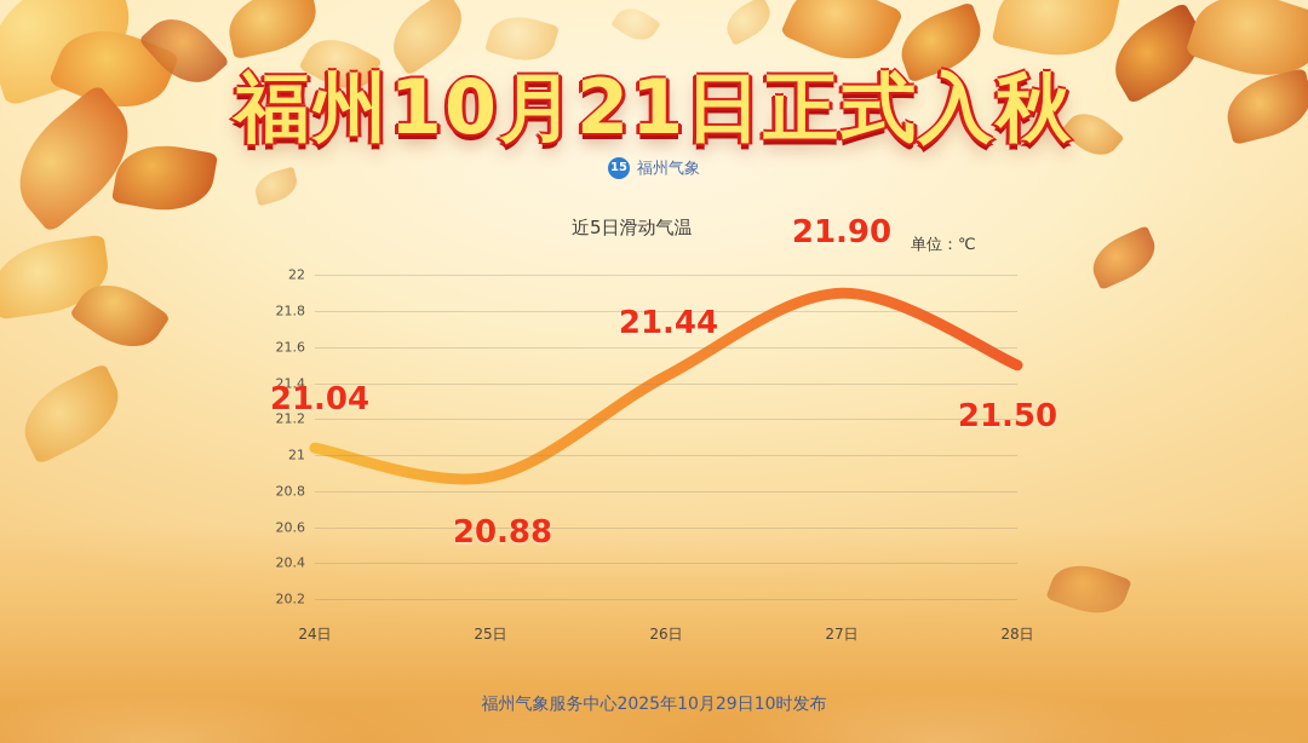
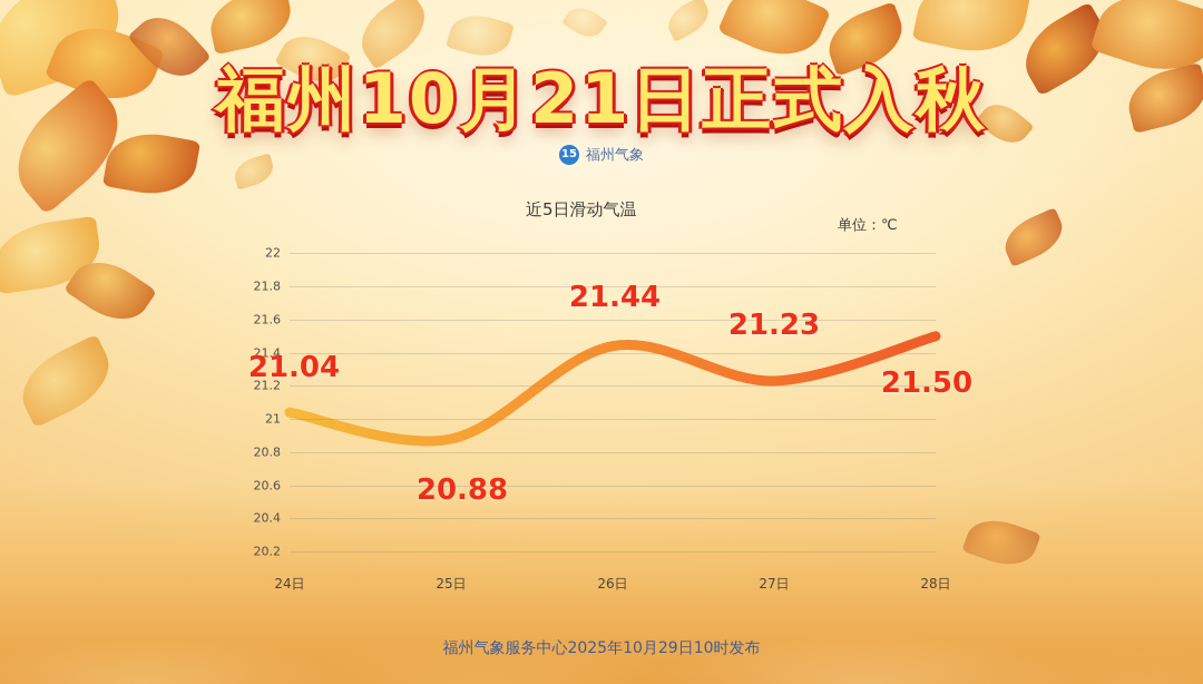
27日: 21.90 -> 21.23
